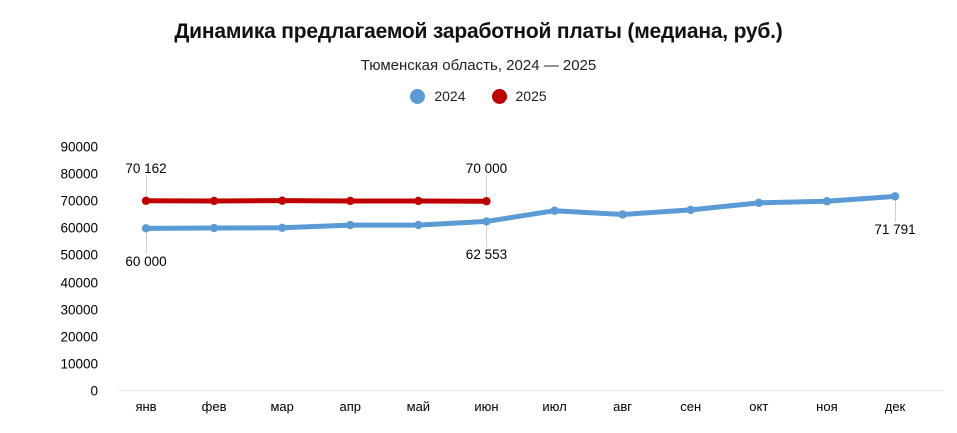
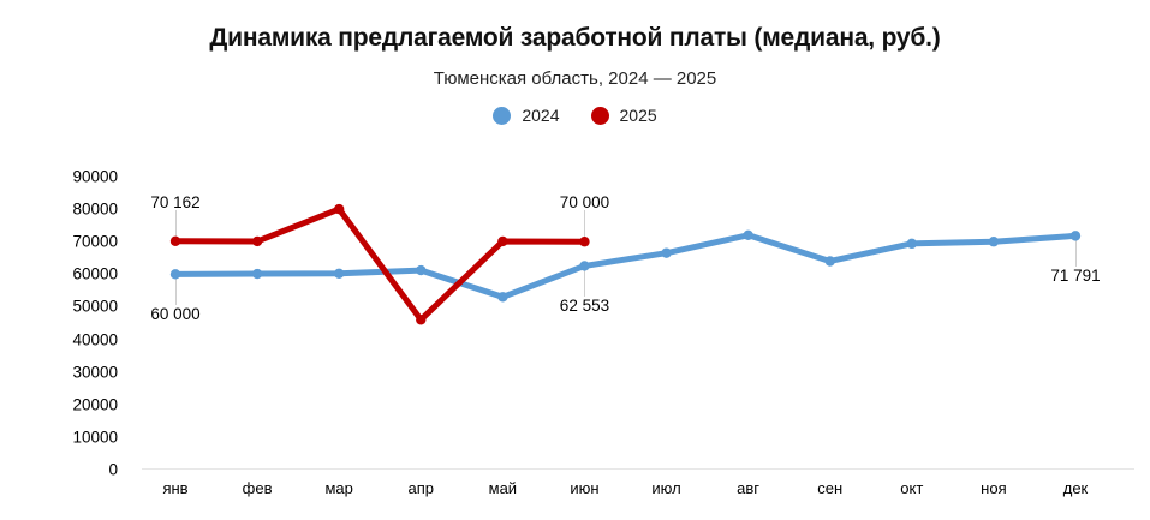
2025/мар: 70000 -> 80000
2025/апр: 70000 -> 46000
2024/май: 61000 -> 53000
2024/авг: 65000 -> 72000
2024/сен: 67000 -> 64000
